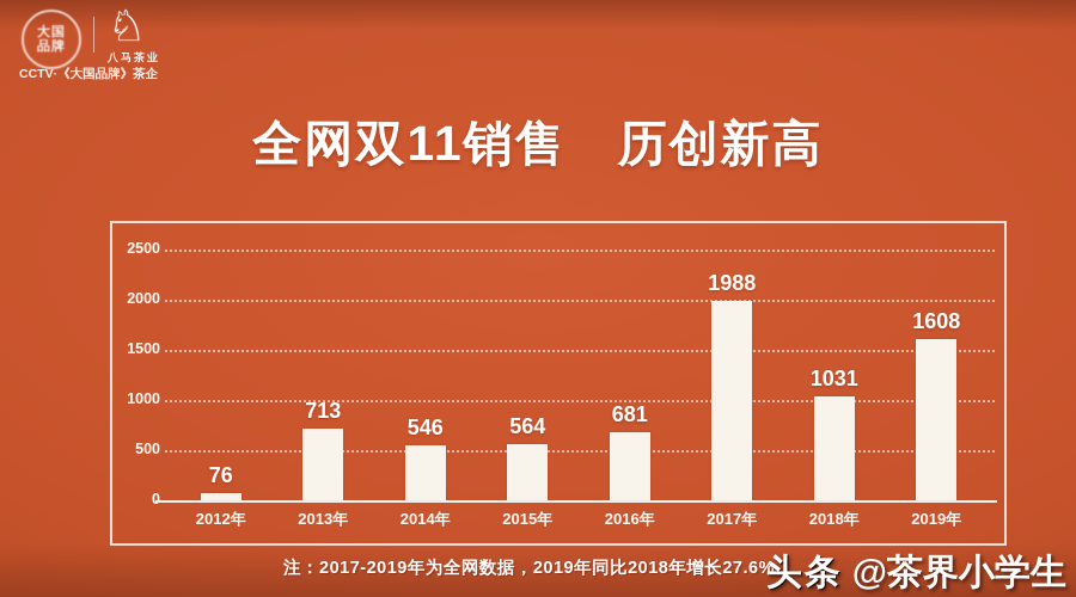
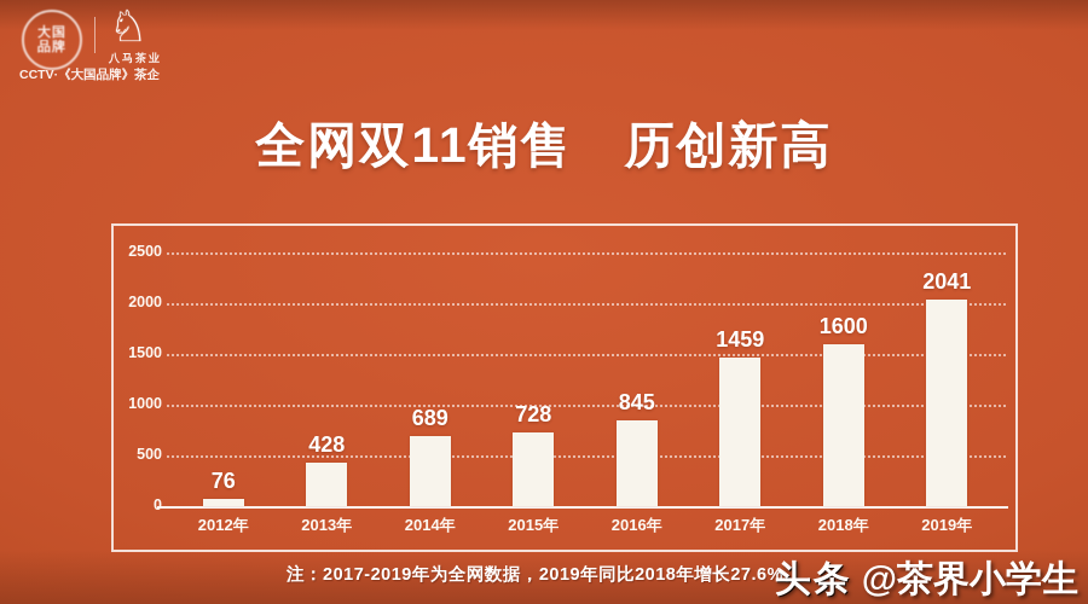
2013年: 713 -> 428
2014年: 546 -> 689
2015年: 564 -> 728
2016年: 681 -> 845
2017年: 1988 -> 1459
2018年: 1031 -> 1600
2019年: 1608 -> 2041
